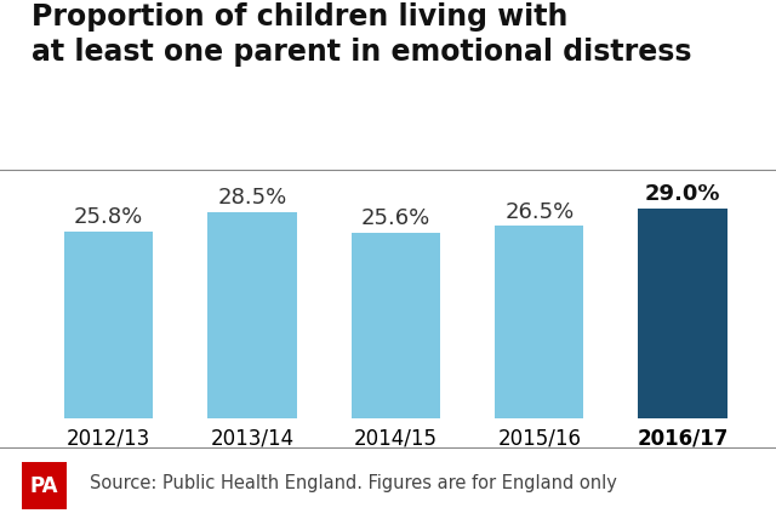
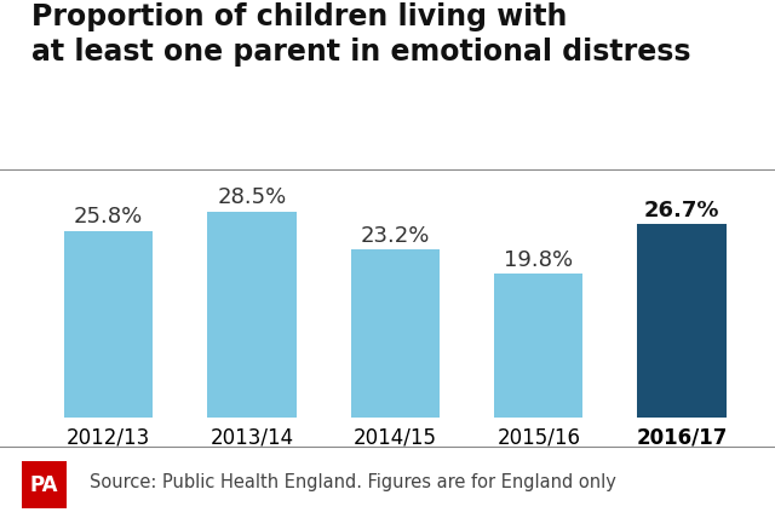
2014/15: 25.6% -> 23.2%
2015/16: 26.5% -> 19.8%
2016/17: 29.0% -> 26.7%
